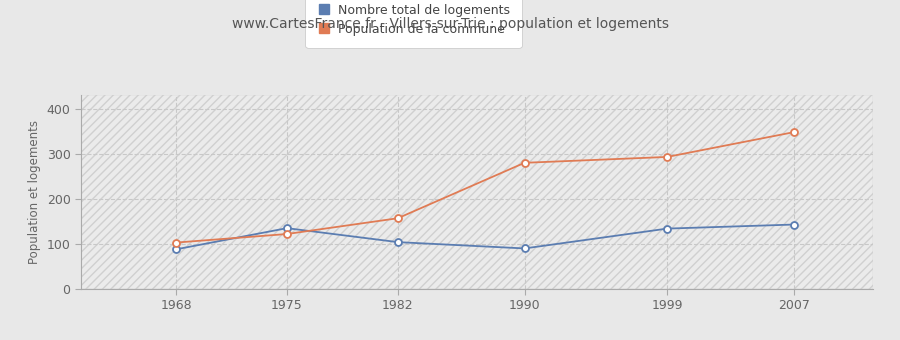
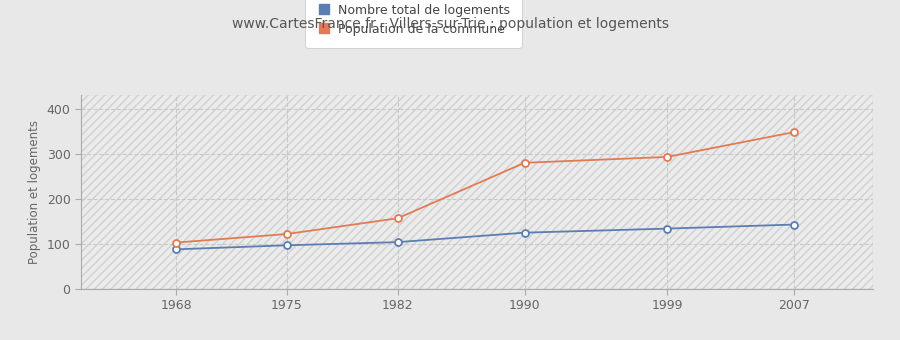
Nombre total de logements/1975: 135 -> 97
Nombre total de logements/1990: 90 -> 125
